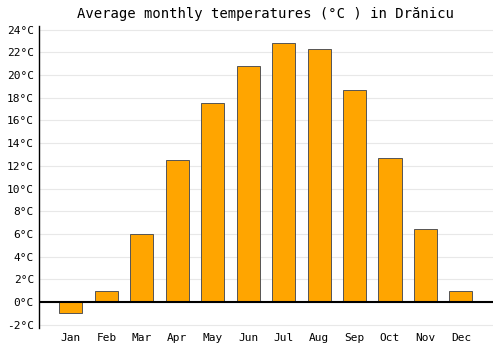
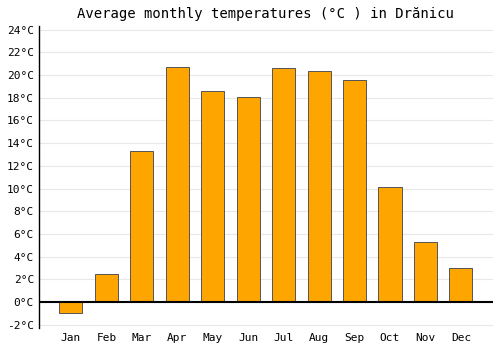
Feb: 1.0°C -> 2.5°C
Mar: 6.0°C -> 13.3°C
Apr: 12.5°C -> 20.7°C
May: 17.5°C -> 18.6°C
Jun: 20.8°C -> 18.1°C
Jul: 22.8°C -> 20.6°C
Aug: 22.3°C -> 20.4°C
Sep: 18.7°C -> 19.6°C
Oct: 12.7°C -> 10.1°C
Nov: 6.4°C -> 5.3°C
Dec: 1.0°C -> 3.0°C
